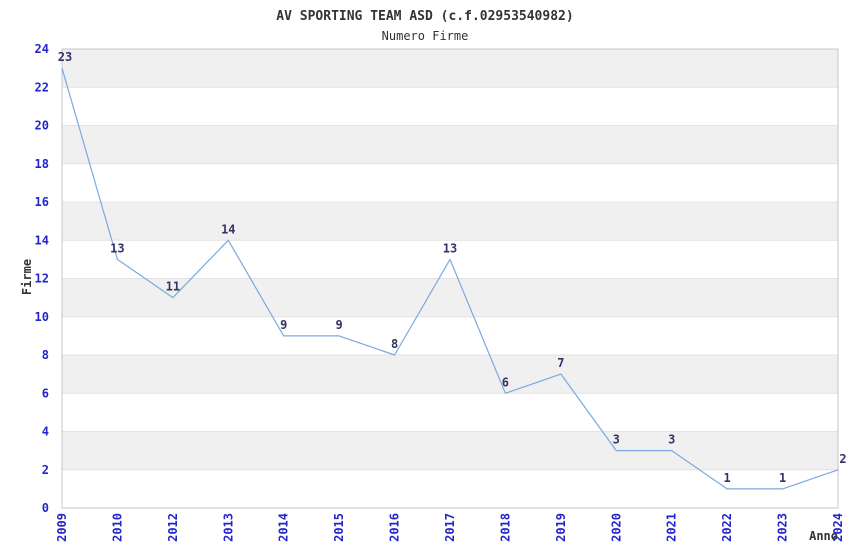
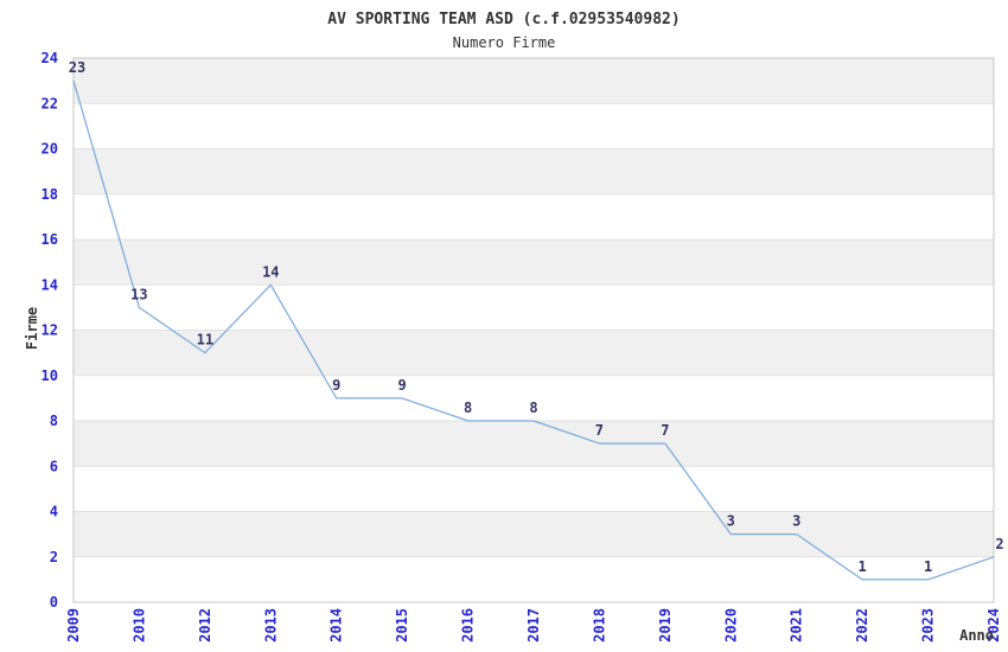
2017: 13 -> 8
2018: 6 -> 7
